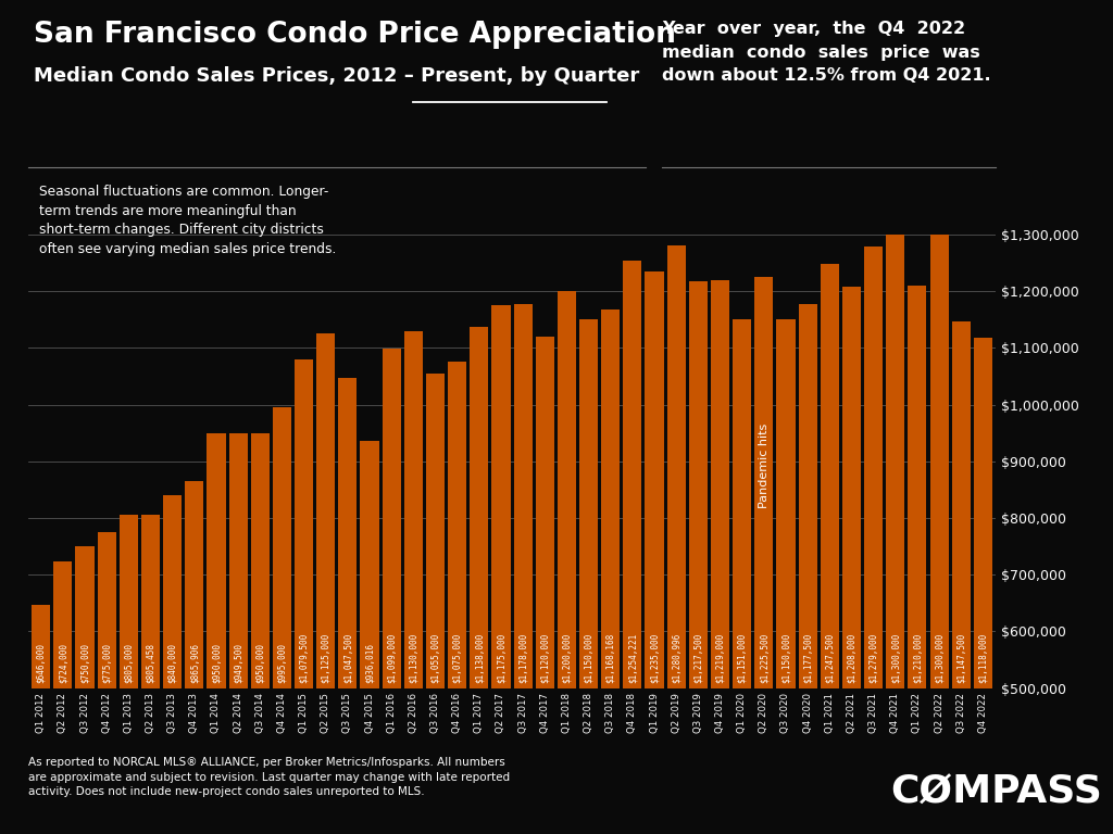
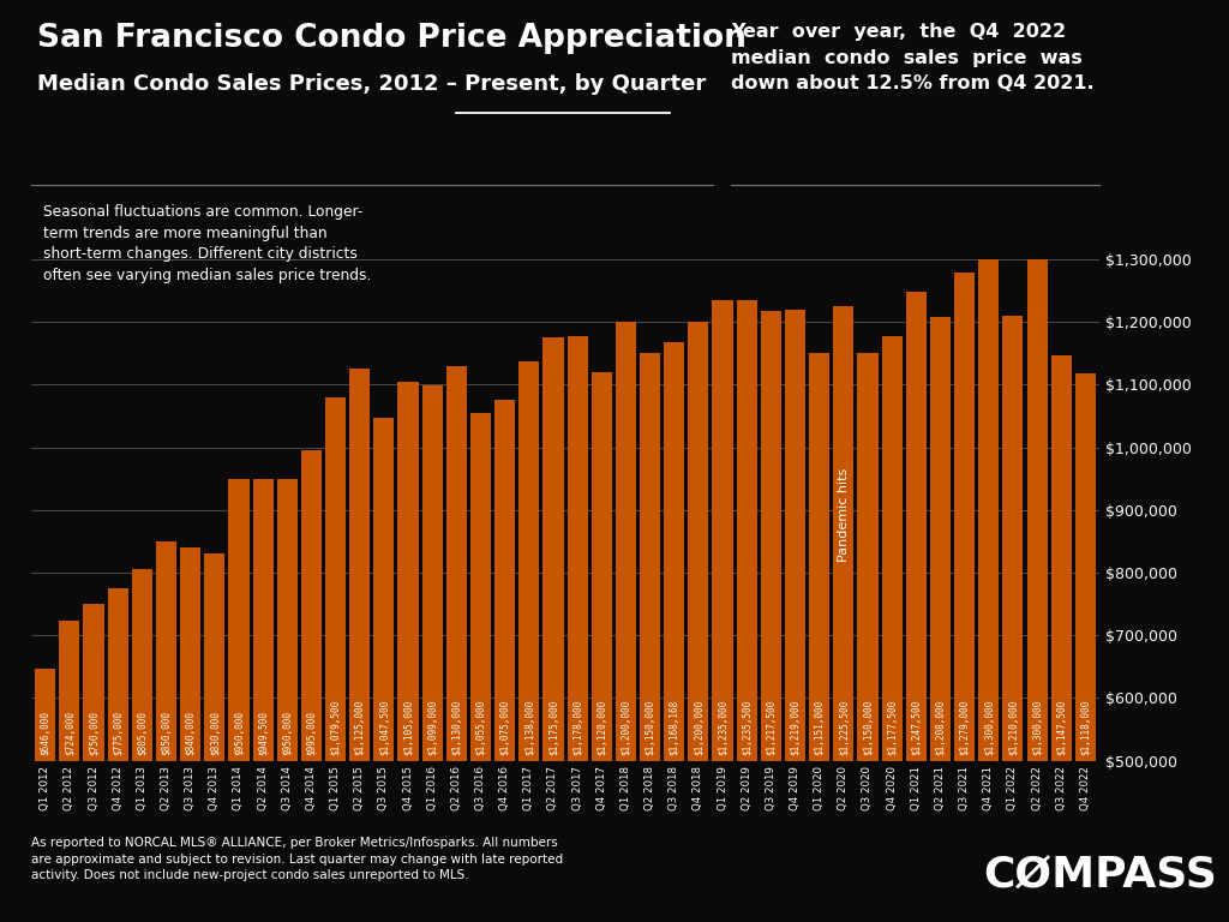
Q2 2013: $805,458 -> $850,000
Q4 2013: $865,906 -> $830,000
Q4 2015: $936,016 -> $1,105,000
Q4 2018: $1,254,221 -> $1,200,000
Q2 2019: $1,280,996 -> $1,235,500
